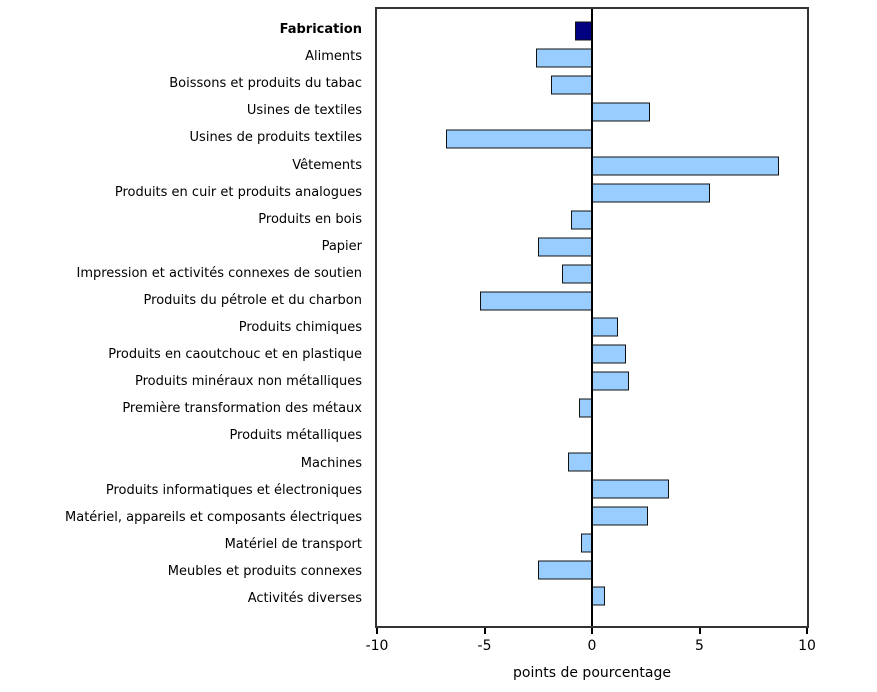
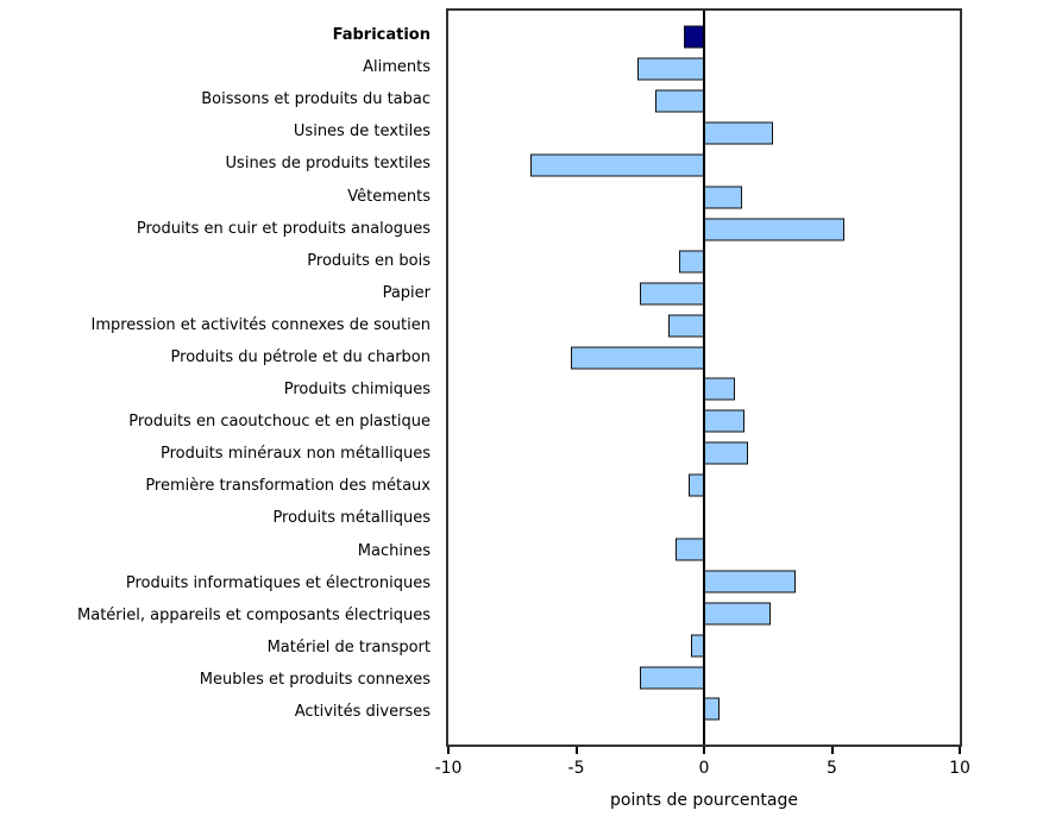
Vêtements: 8.7 -> 1.5
